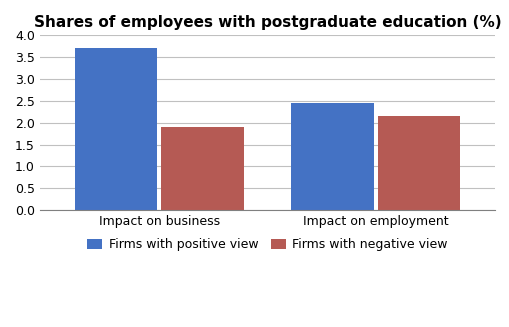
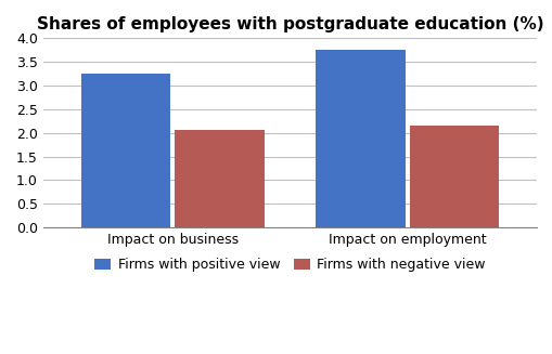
Firms with positive view/Impact on business: 3.72 -> 3.25
Firms with negative view/Impact on business: 1.90 -> 2.05
Firms with positive view/Impact on employment: 2.46 -> 3.75
